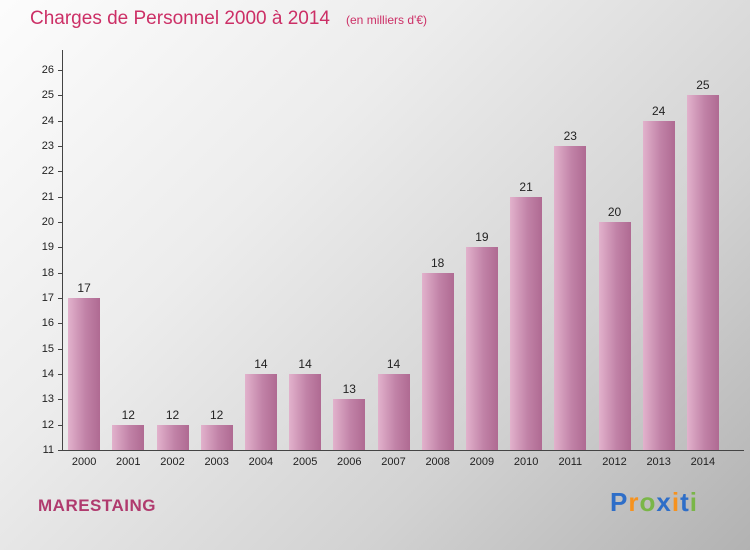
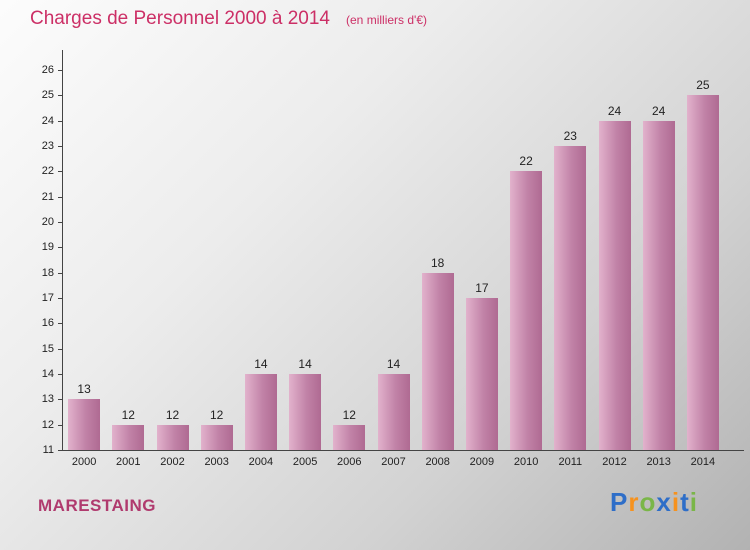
2000: 17 -> 13
2006: 13 -> 12
2009: 19 -> 17
2010: 21 -> 22
2012: 20 -> 24
